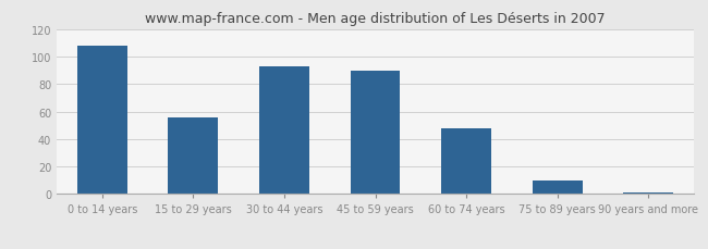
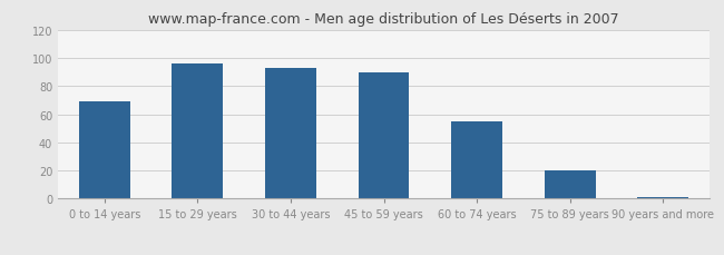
0 to 14 years: 108 -> 69
15 to 29 years: 56 -> 96
60 to 74 years: 48 -> 55
75 to 89 years: 10 -> 20
